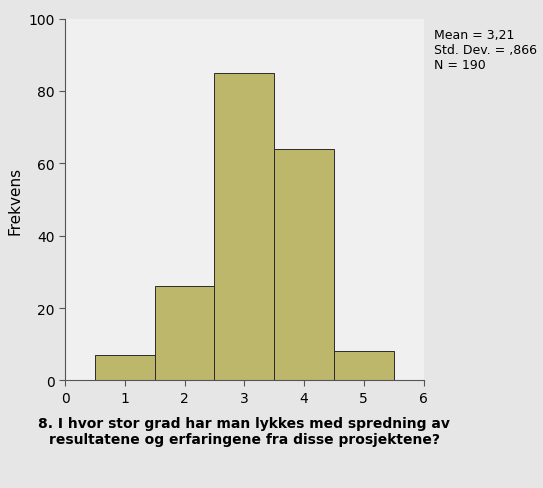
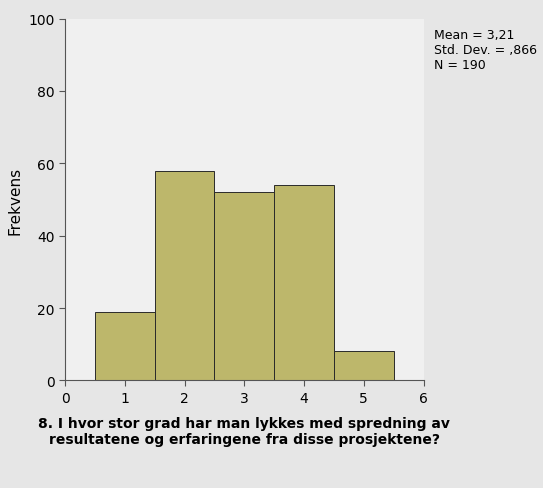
1: 7 -> 19
2: 26 -> 58
3: 85 -> 52
4: 64 -> 54
